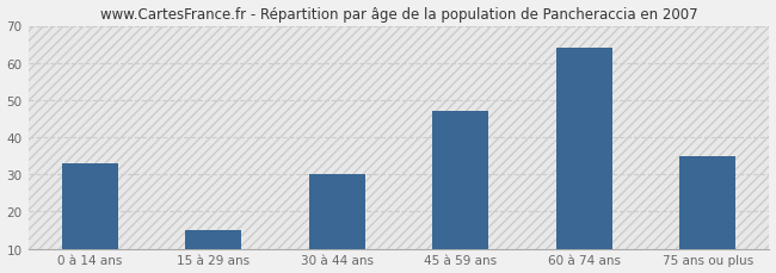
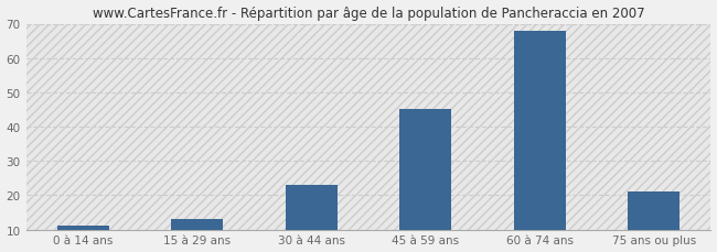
0 à 14 ans: 33 -> 11
15 à 29 ans: 15 -> 13
30 à 44 ans: 30 -> 23
45 à 59 ans: 47 -> 45
60 à 74 ans: 64 -> 68
75 ans ou plus: 35 -> 21
